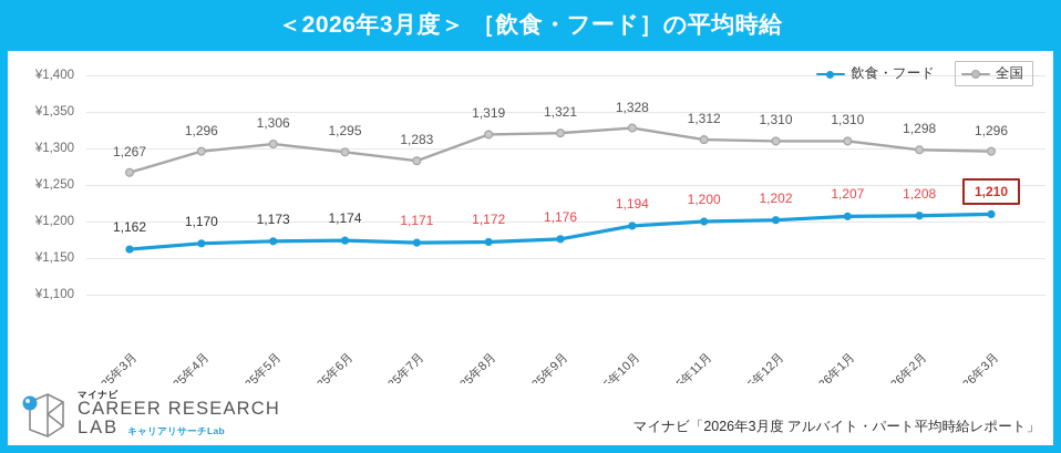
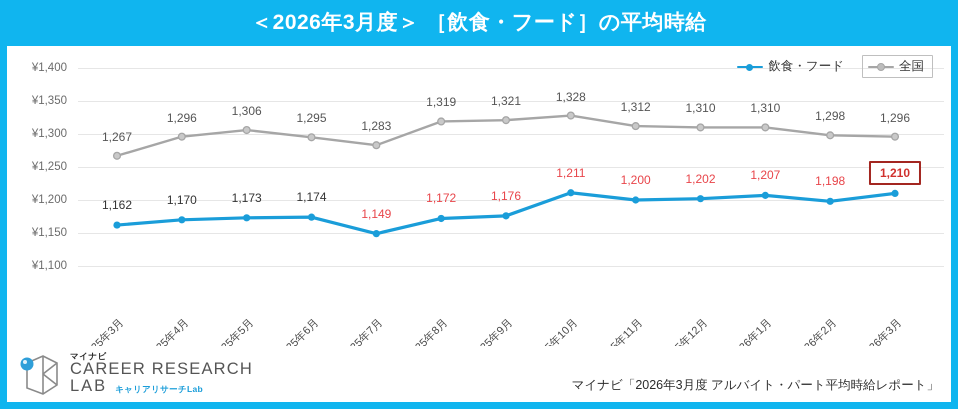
飲食・フード/2025年7月: 1,171 -> 1,149
飲食・フード/2025年10月: 1,194 -> 1,211
飲食・フード/2026年2月: 1,208 -> 1,198
